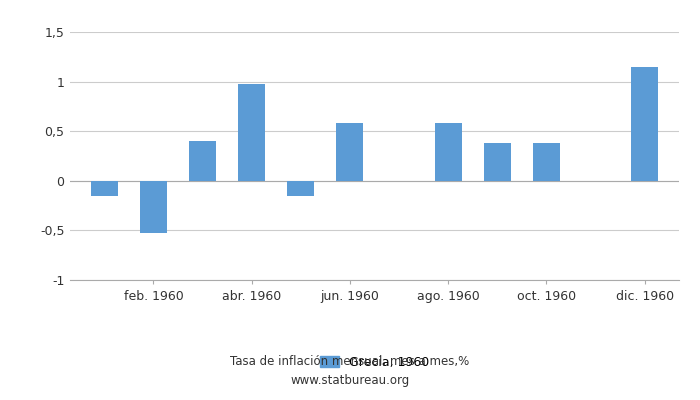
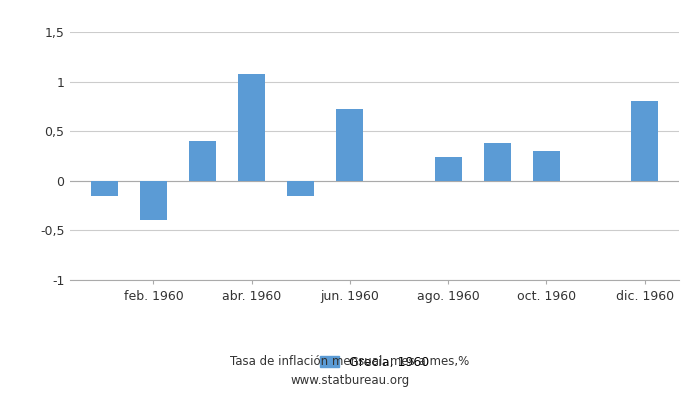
feb. 1960: -0,53 -> -0,40
abr. 1960: 0,98 -> 1,08
jun. 1960: 0,58 -> 0,72
ago. 1960: 0,58 -> 0,24
oct. 1960: 0,38 -> 0,30
dic. 1960: 1,15 -> 0,80
